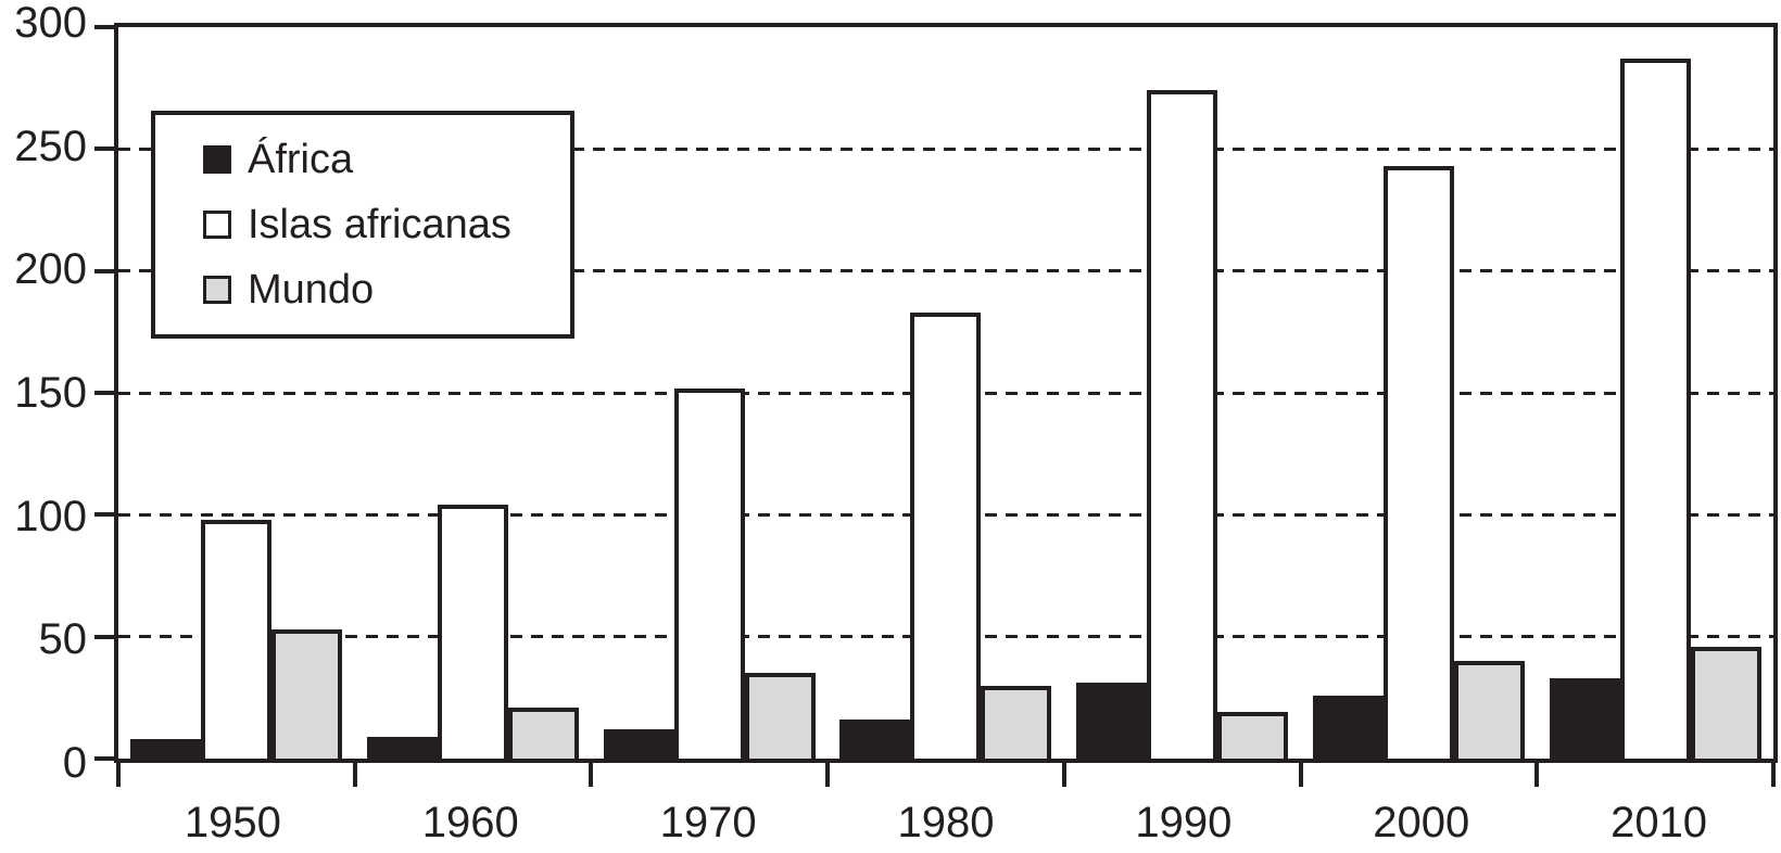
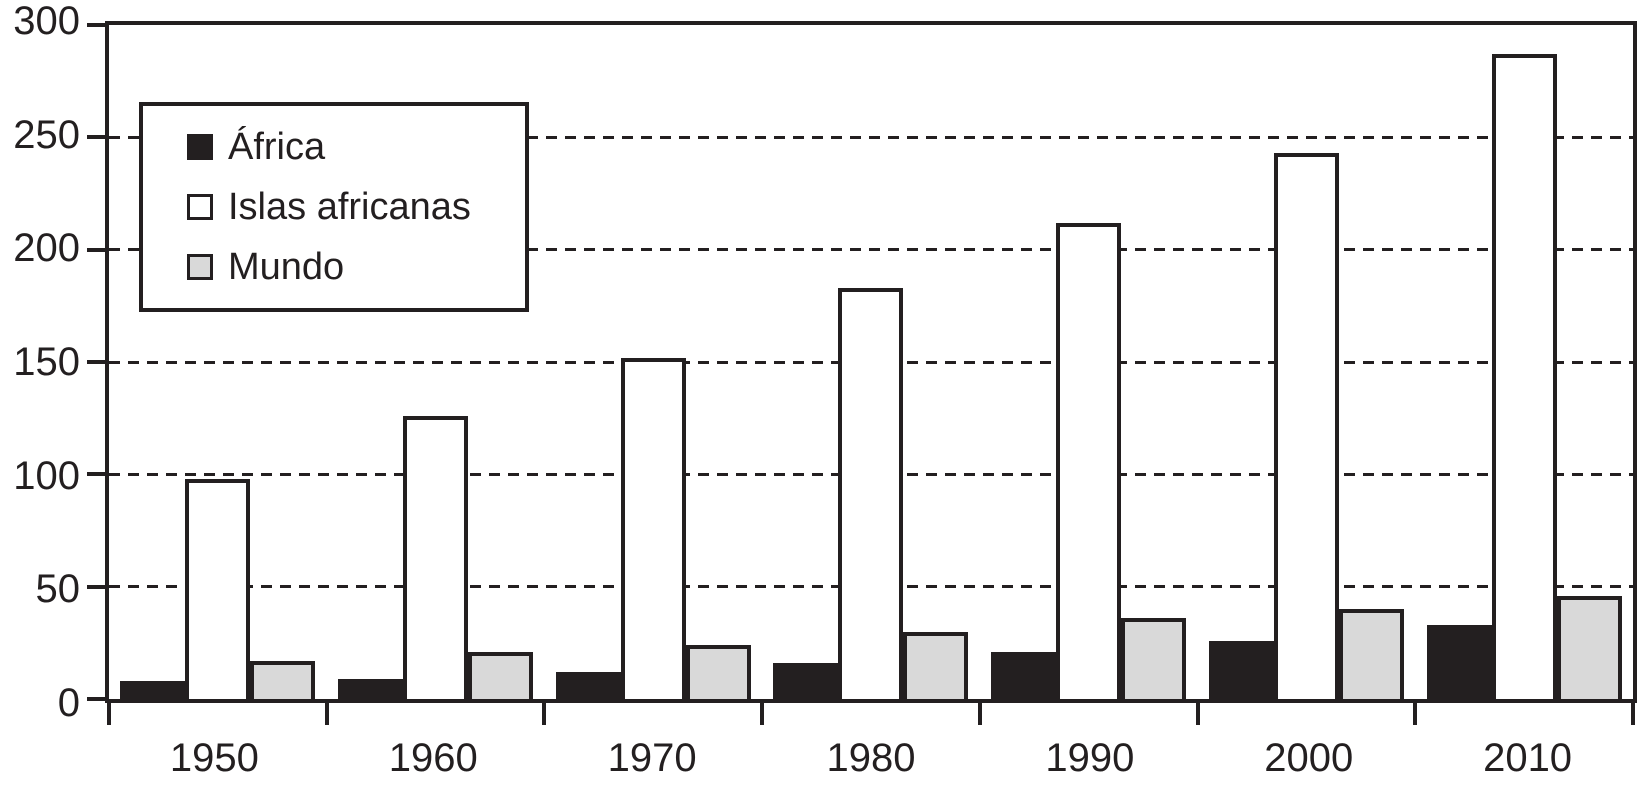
Mundo/1950: 53 -> 17
Islas africanas/1960: 104 -> 126
Mundo/1970: 35 -> 24
África/1990: 31 -> 21
Islas africanas/1990: 274 -> 212
Mundo/1990: 19 -> 36
